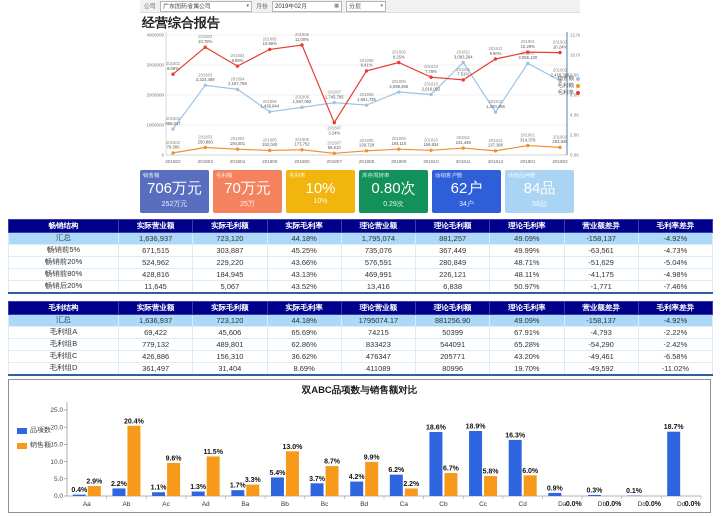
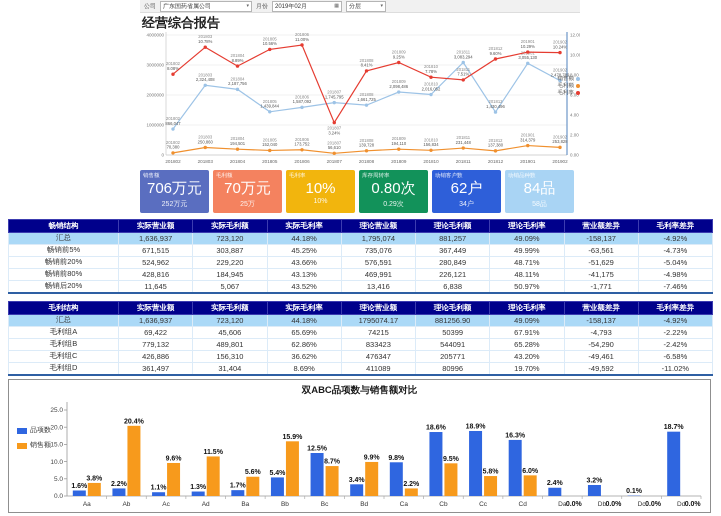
双ABC品项数与销售额对比/品项数/Aa: 0.4% -> 1.6%
双ABC品项数与销售额对比/销售额/Aa: 2.9% -> 3.8%
双ABC品项数与销售额对比/销售额/Ba: 3.3% -> 5.6%
双ABC品项数与销售额对比/销售额/Bb: 13.0% -> 15.9%
双ABC品项数与销售额对比/品项数/Bc: 3.7% -> 12.5%
双ABC品项数与销售额对比/品项数/Bd: 4.2% -> 3.4%
双ABC品项数与销售额对比/品项数/Ca: 6.2% -> 9.8%
双ABC品项数与销售额对比/销售额/Cb: 6.7% -> 9.5%
双ABC品项数与销售额对比/品项数/Da: 0.9% -> 2.4%
双ABC品项数与销售额对比/品项数/Db: 0.3% -> 3.2%
